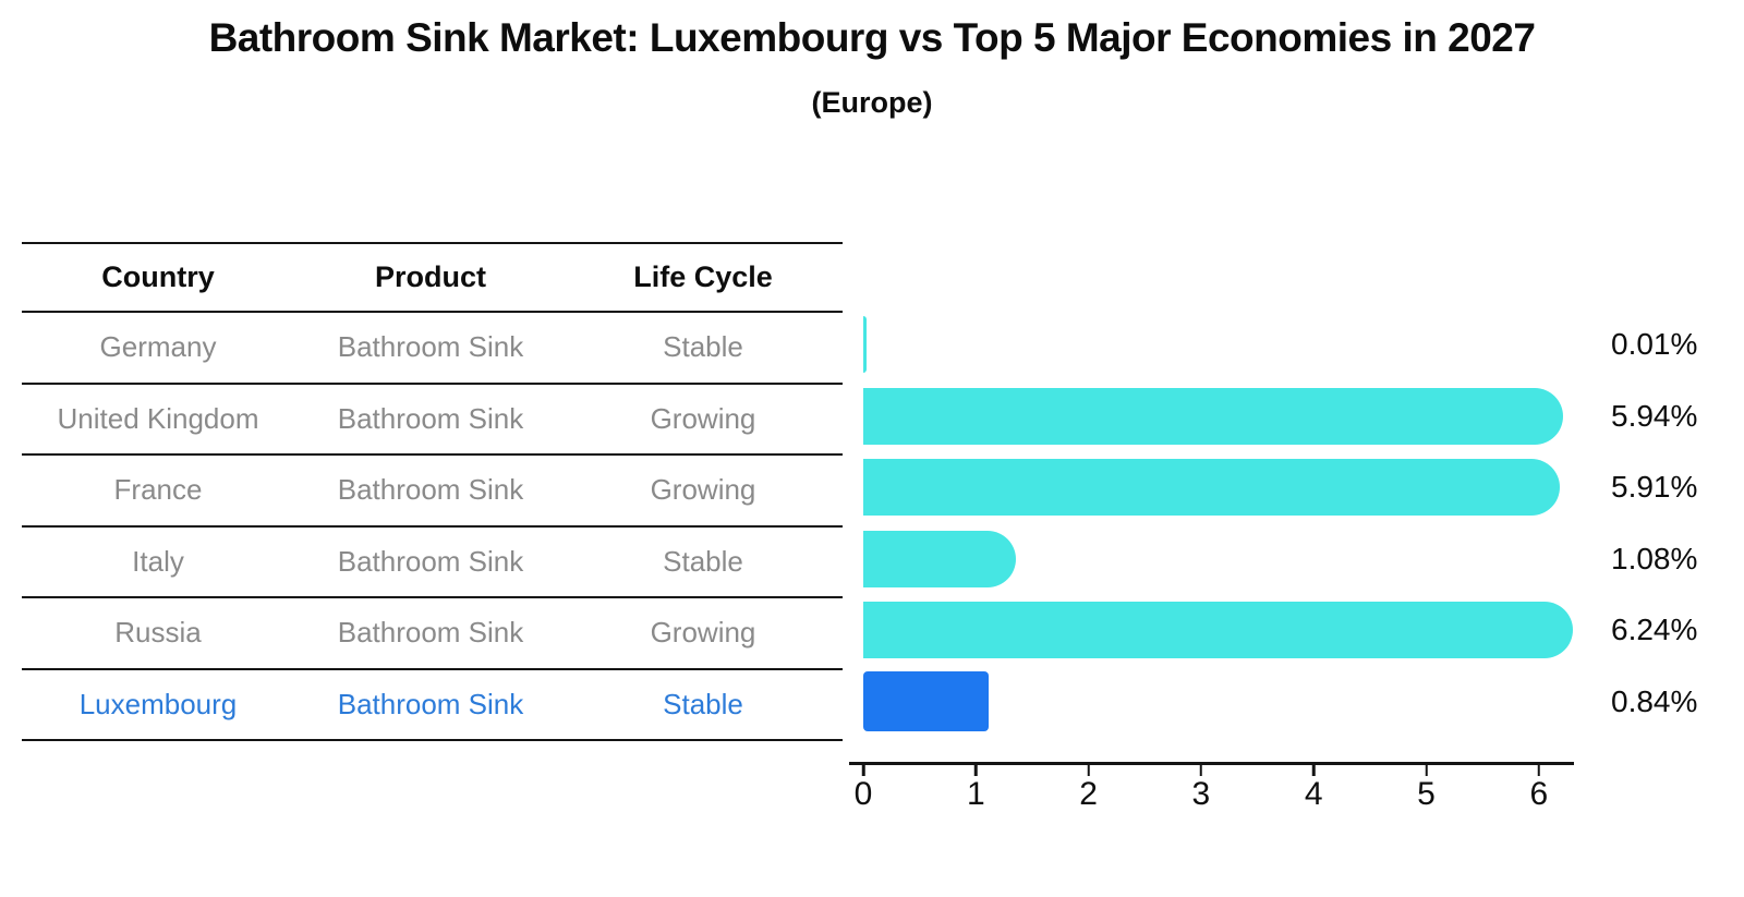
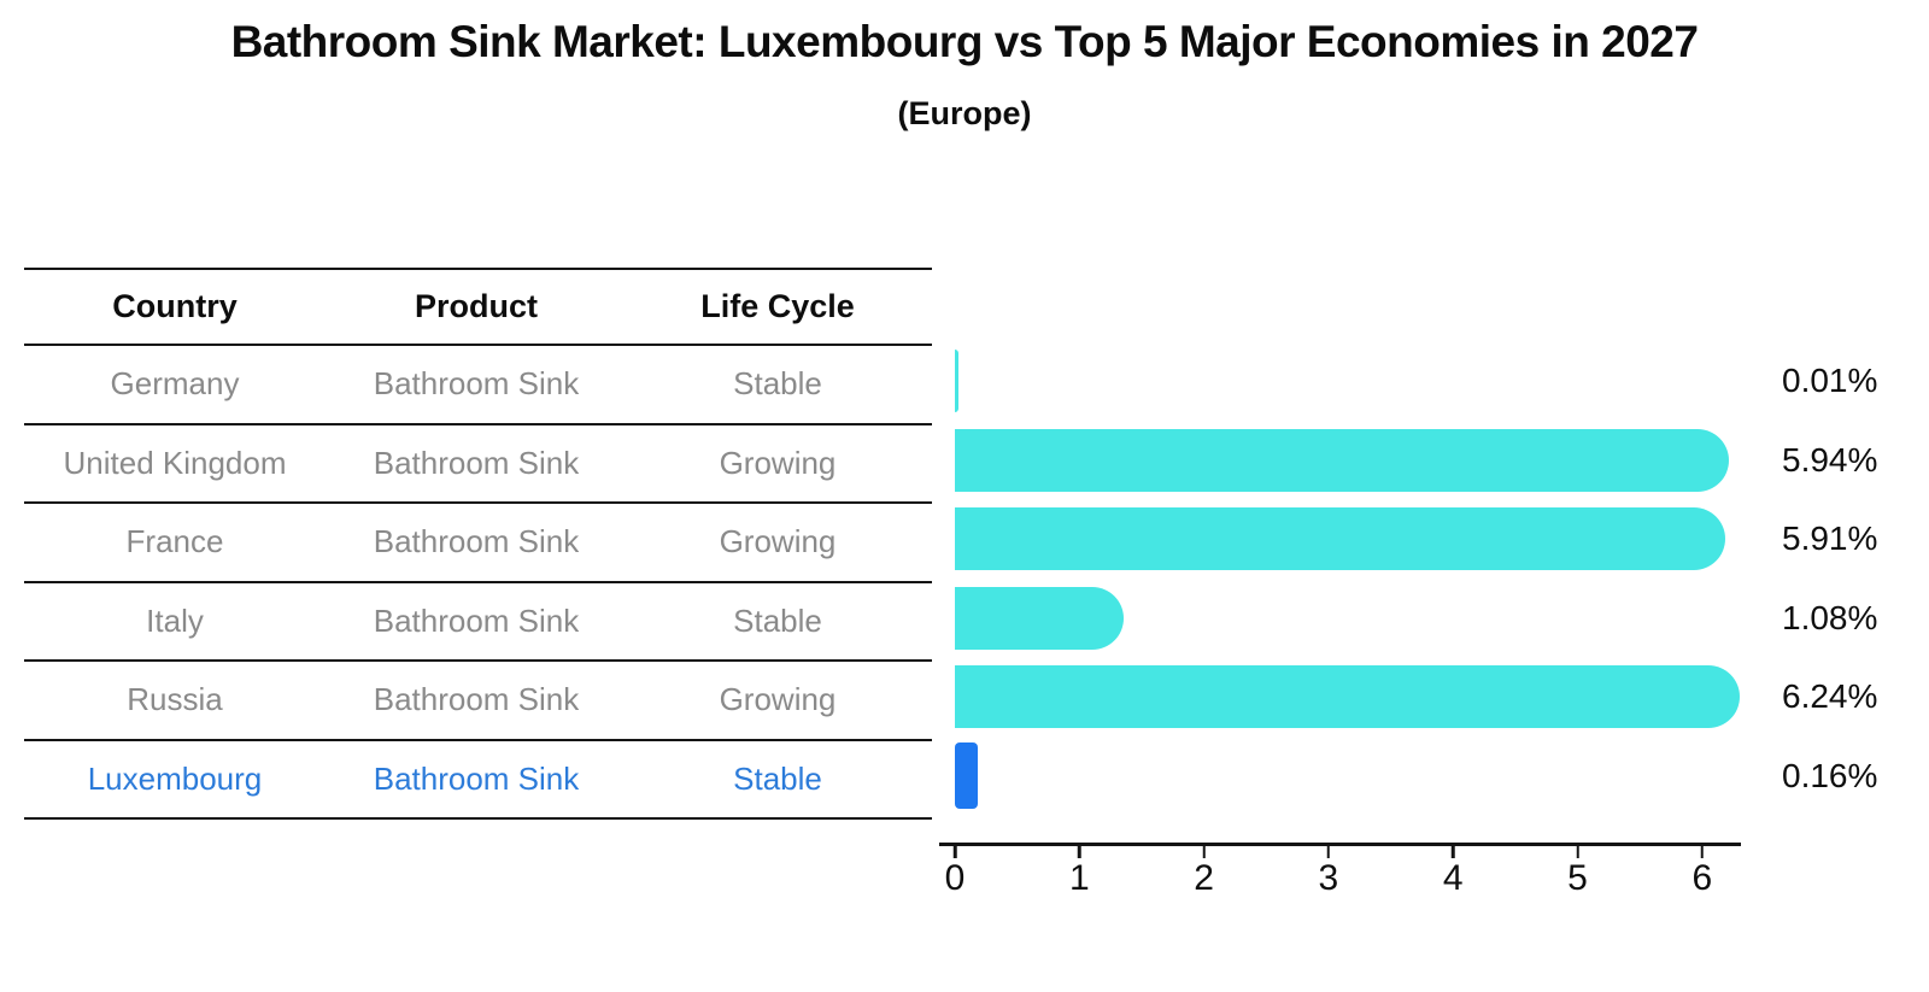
Luxembourg: 0.84% -> 0.16%
